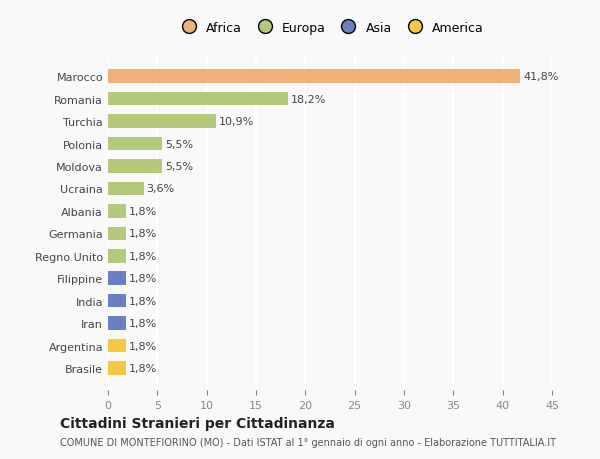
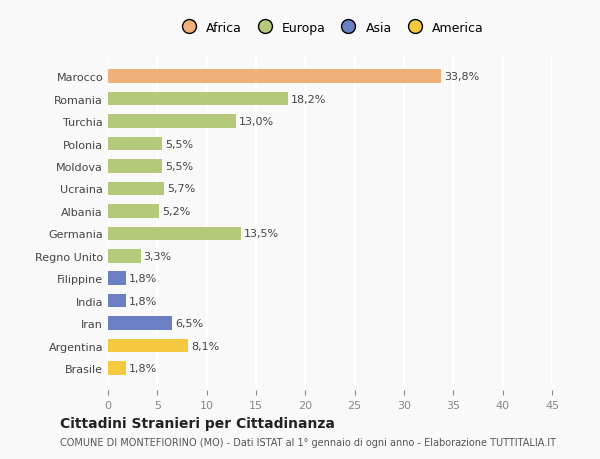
Marocco: 41,8% -> 33,8%
Turchia: 10,9% -> 13,0%
Ucraina: 3,6% -> 5,7%
Albania: 1,8% -> 5,2%
Germania: 1,8% -> 13,5%
Regno Unito: 1,8% -> 3,3%
Iran: 1,8% -> 6,5%
Argentina: 1,8% -> 8,1%
